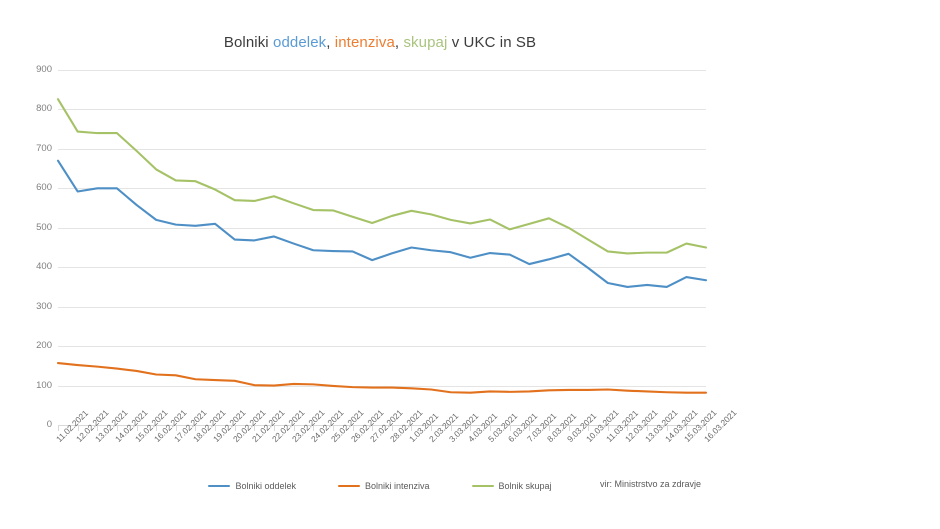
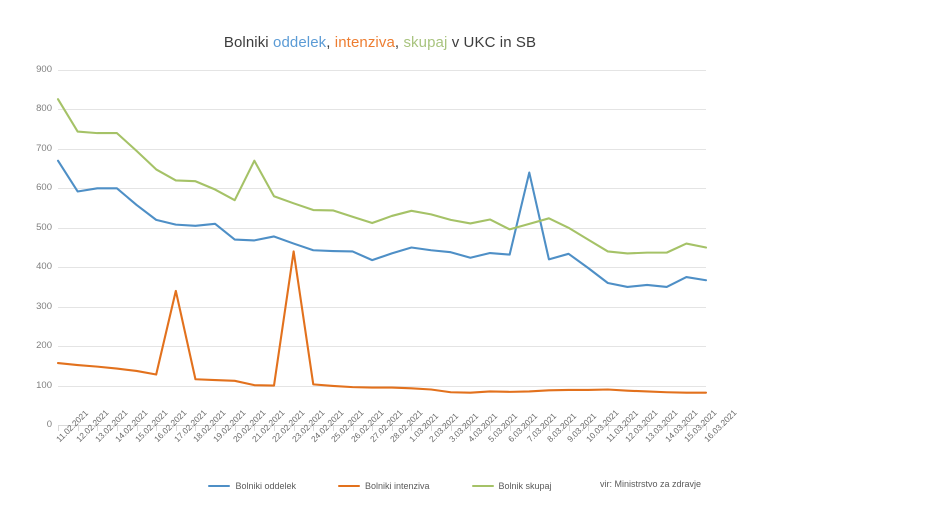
Bolniki intenziva/17.02.2021: 130 -> 340
Bolnik skupaj/21.02.2021: 570 -> 670
Bolniki intenziva/23.02.2021: 100 -> 440
Bolniki oddelek/7.03.2021: 410 -> 640
